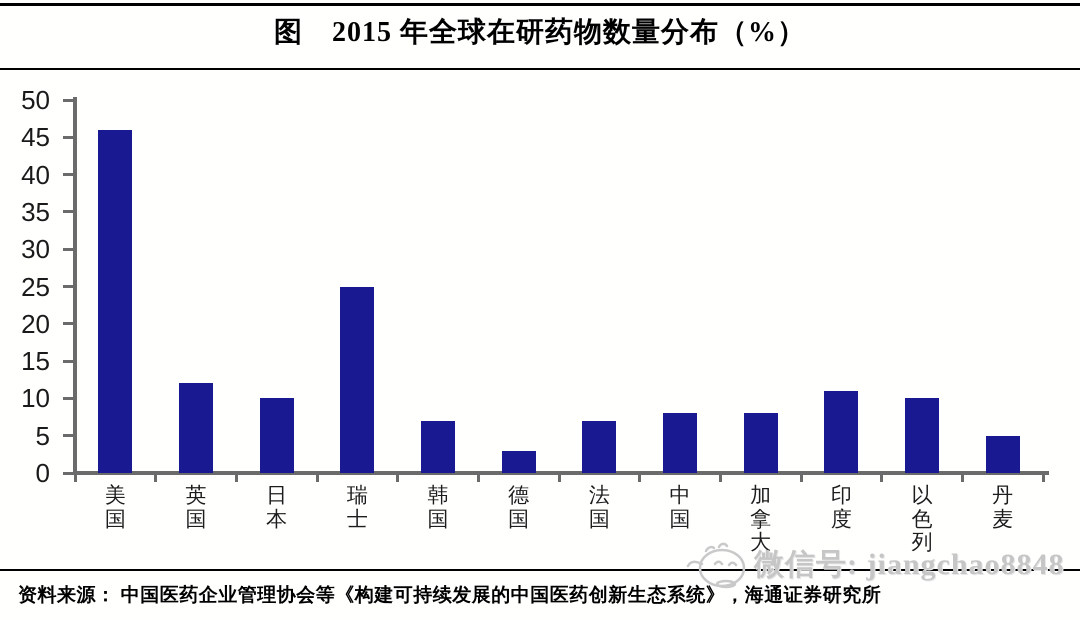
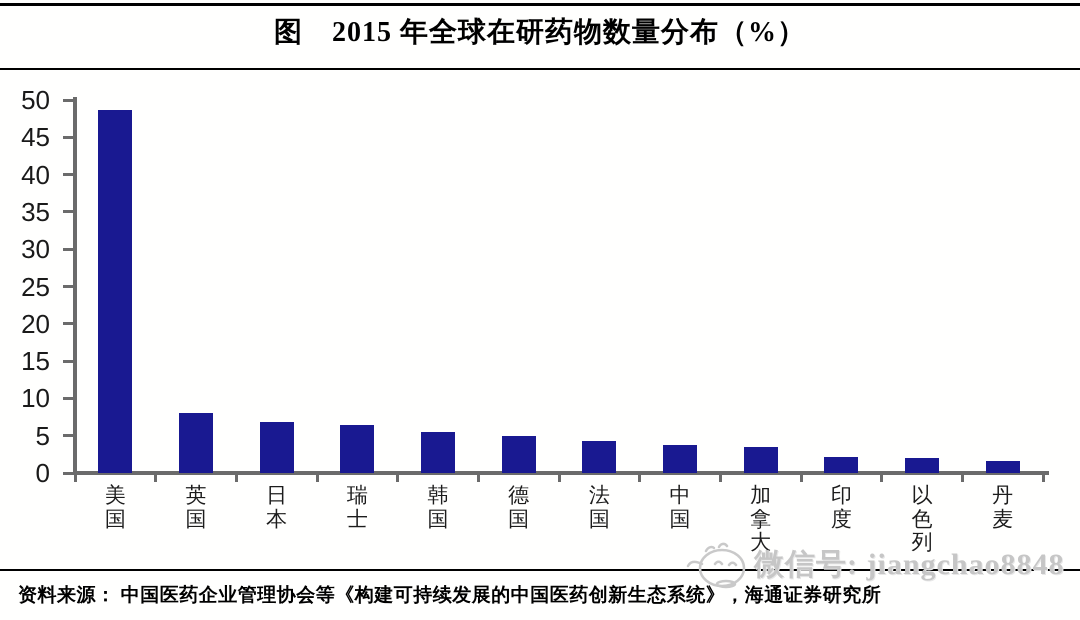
美国: 46 -> 49
英国: 12 -> 8
日本: 10 -> 7
瑞士: 25 -> 6
韩国: 7 -> 6
德国: 3 -> 5
法国: 7 -> 4
中国: 8 -> 4
加拿大: 8 -> 4
印度: 11 -> 2
以色列: 10 -> 2
丹麦: 5 -> 2
